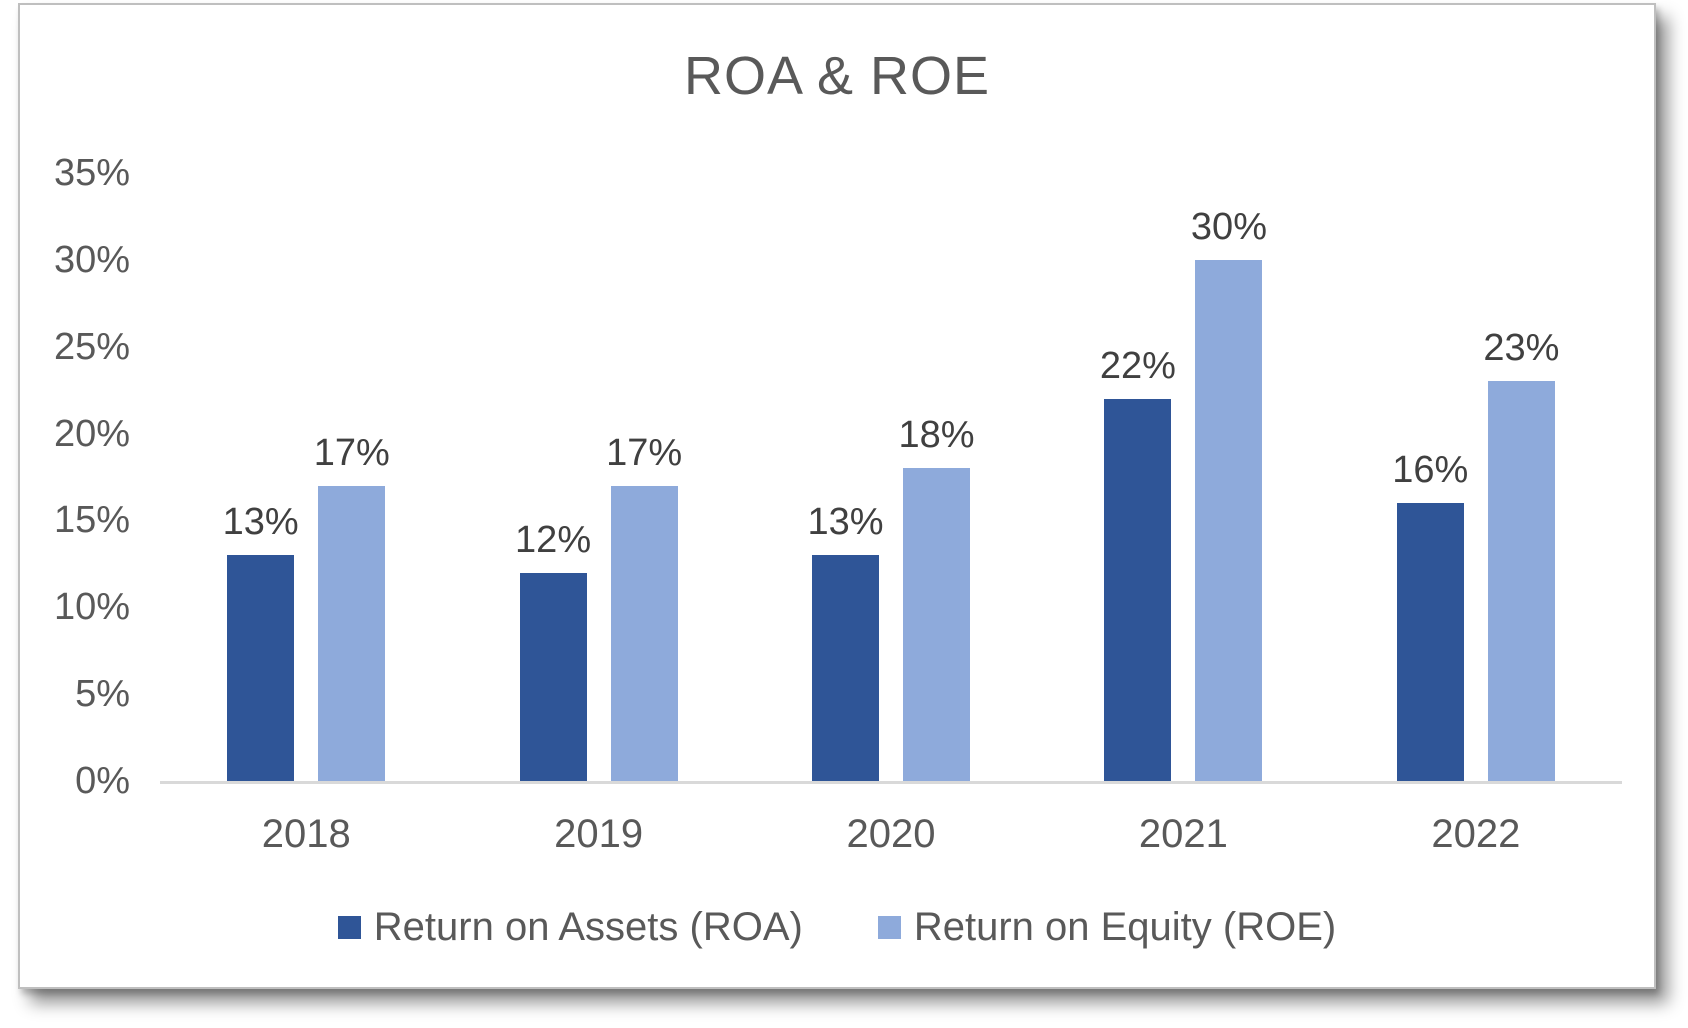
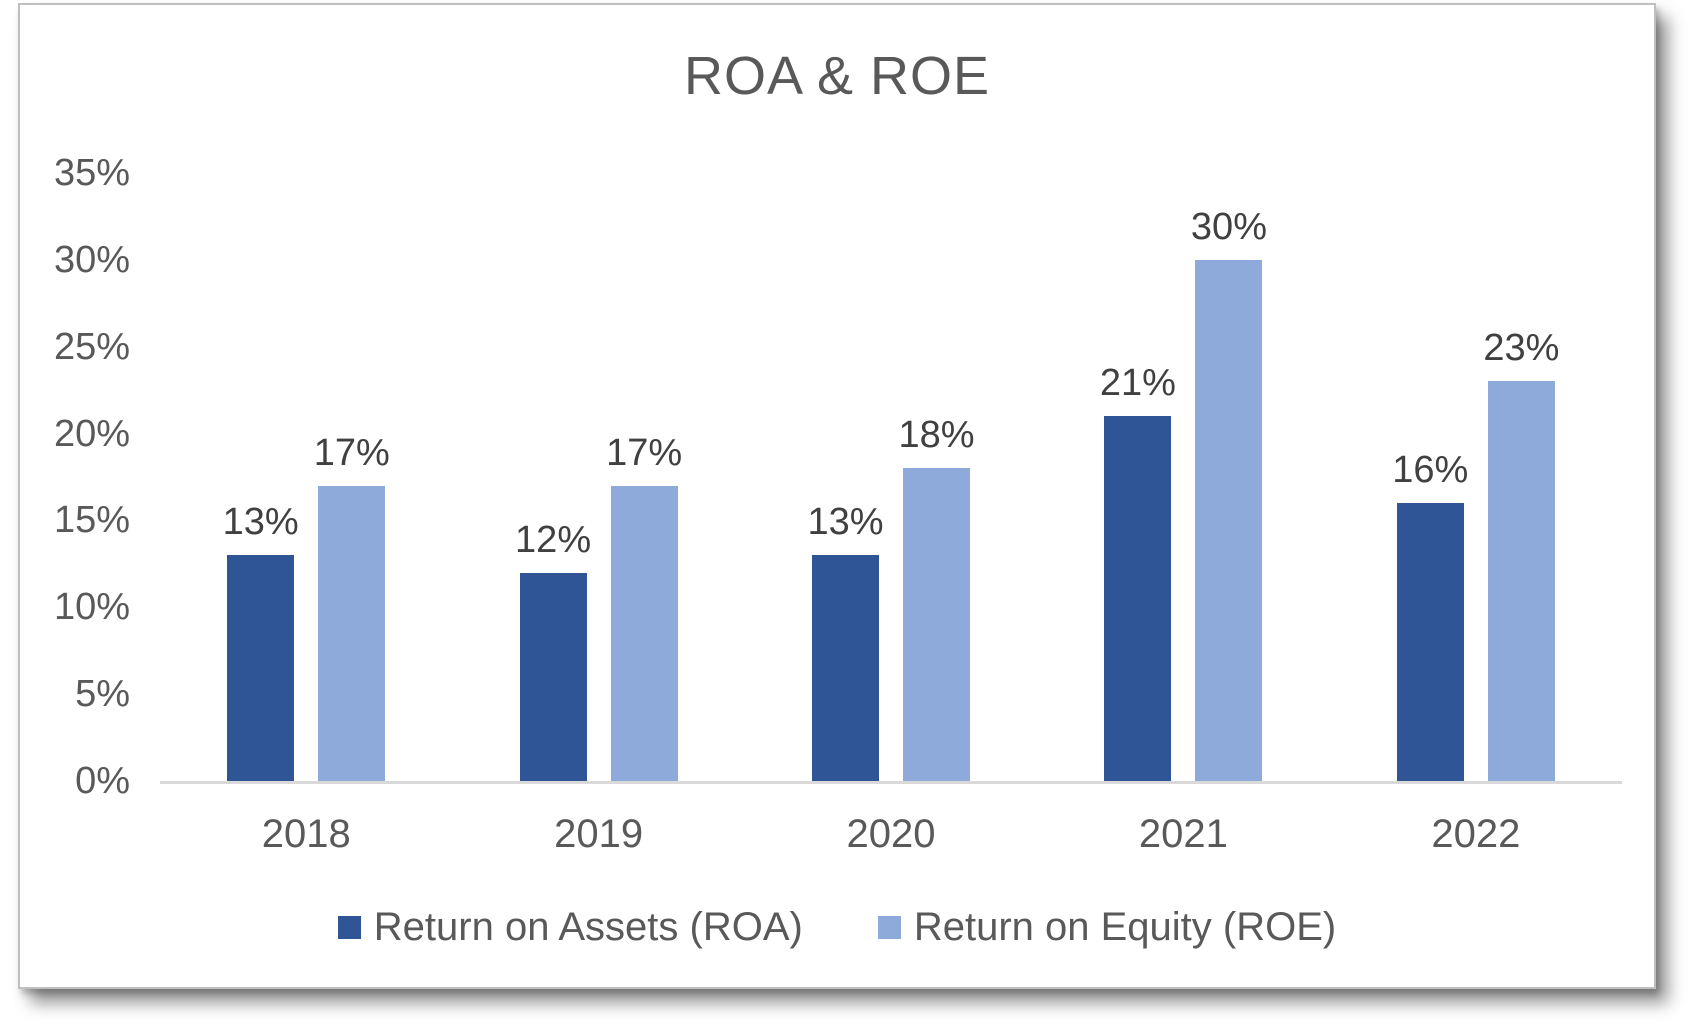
Return on Assets (ROA)/2021: 22% -> 21%
